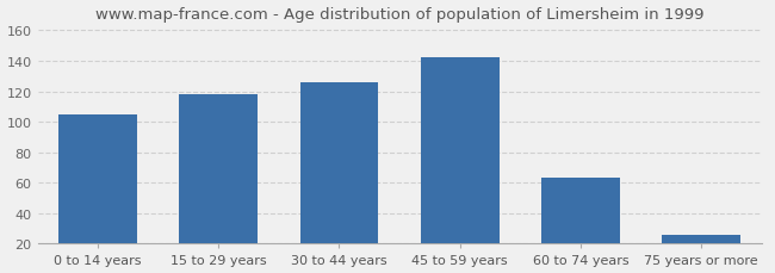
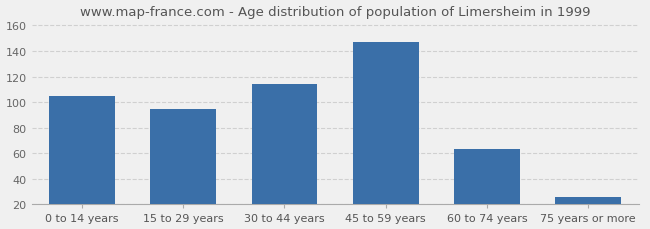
15 to 29 years: 118 -> 95
30 to 44 years: 126 -> 114
45 to 59 years: 142 -> 147
